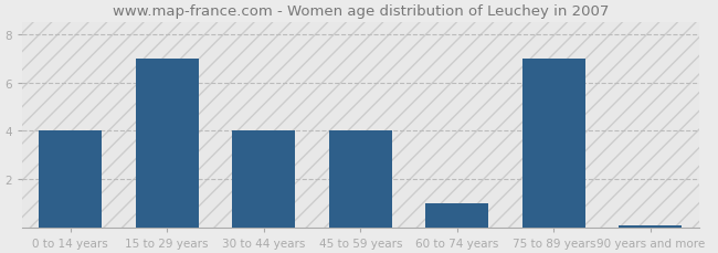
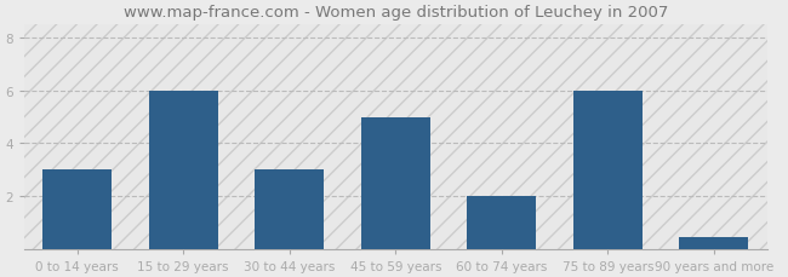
0 to 14 years: 4.00 -> 3.00
15 to 29 years: 7.00 -> 6.00
30 to 44 years: 4.00 -> 3.00
45 to 59 years: 4.00 -> 5.00
60 to 74 years: 1.00 -> 2.00
75 to 89 years: 7.00 -> 6.00
90 years and more: 0.07 -> 0.45
